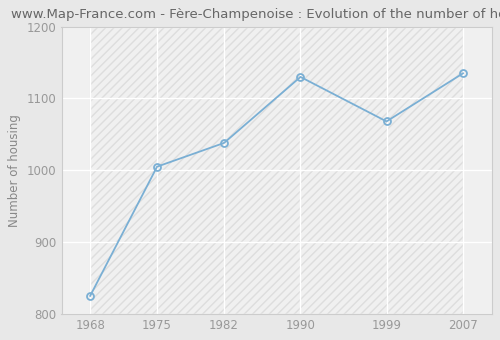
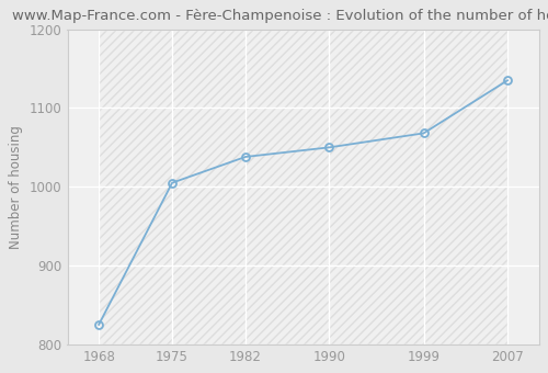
1990: 1130 -> 1050
